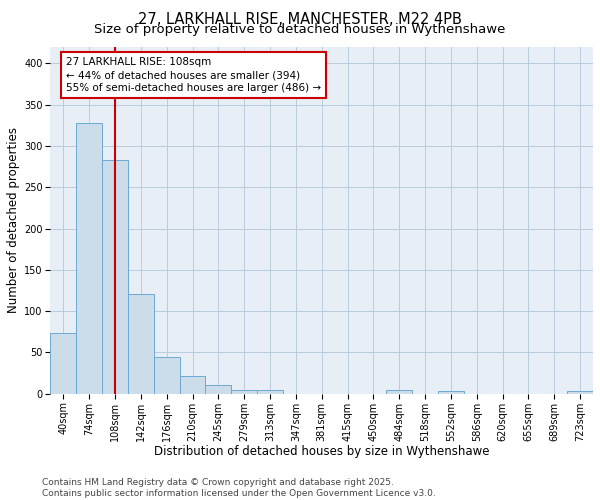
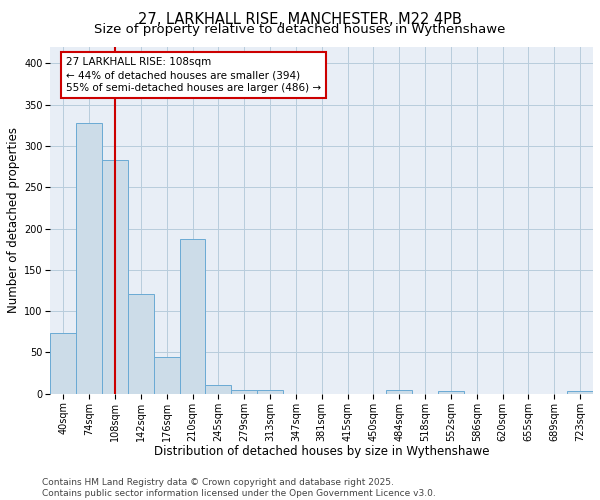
210sqm: 21 -> 188
